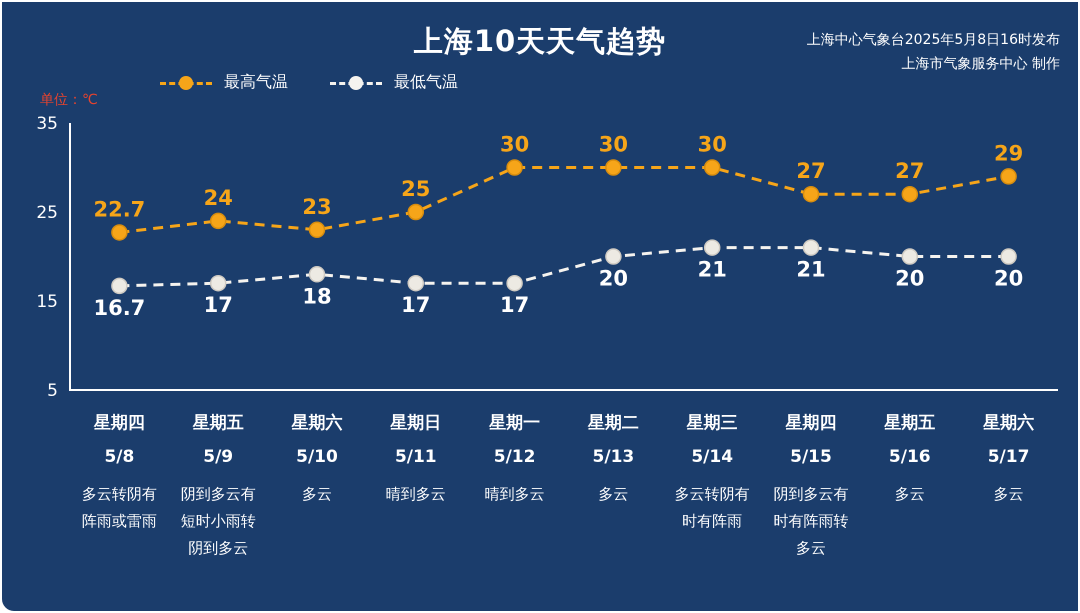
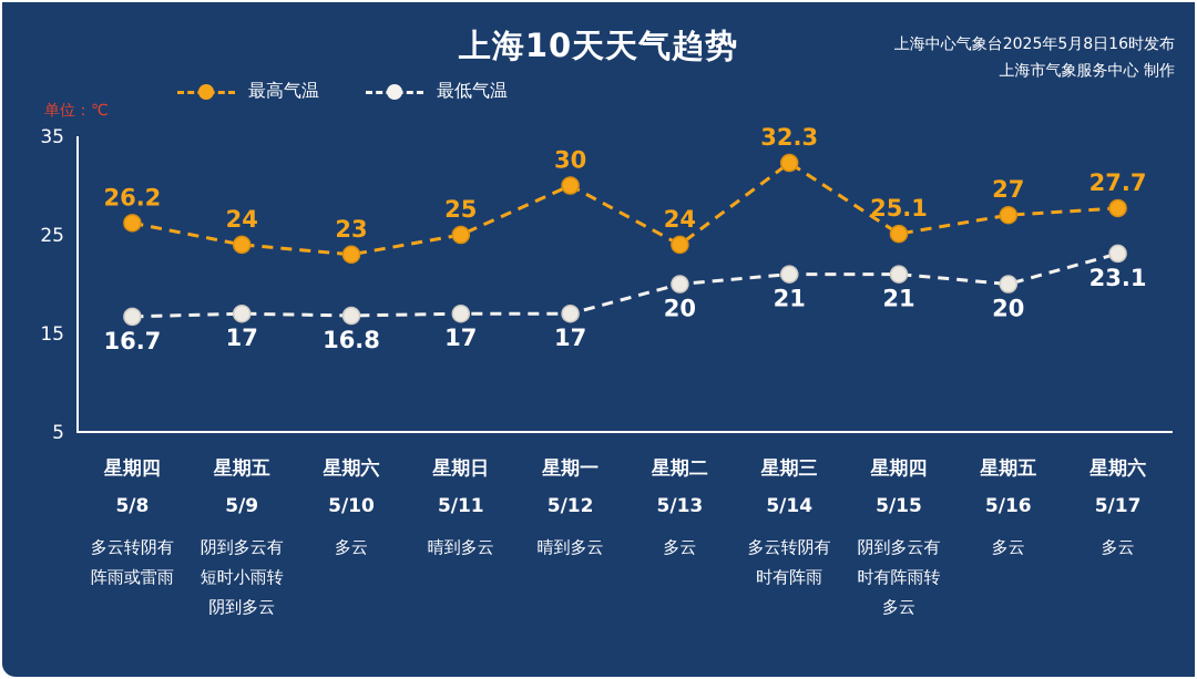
最高气温/5/8: 22.7 -> 26.2
最低气温/5/10: 18 -> 16.8
最高气温/5/13: 30 -> 24
最高气温/5/14: 30 -> 32.3
最高气温/5/15: 27 -> 25.1
最高气温/5/17: 29 -> 27.7
最低气温/5/17: 20 -> 23.1
